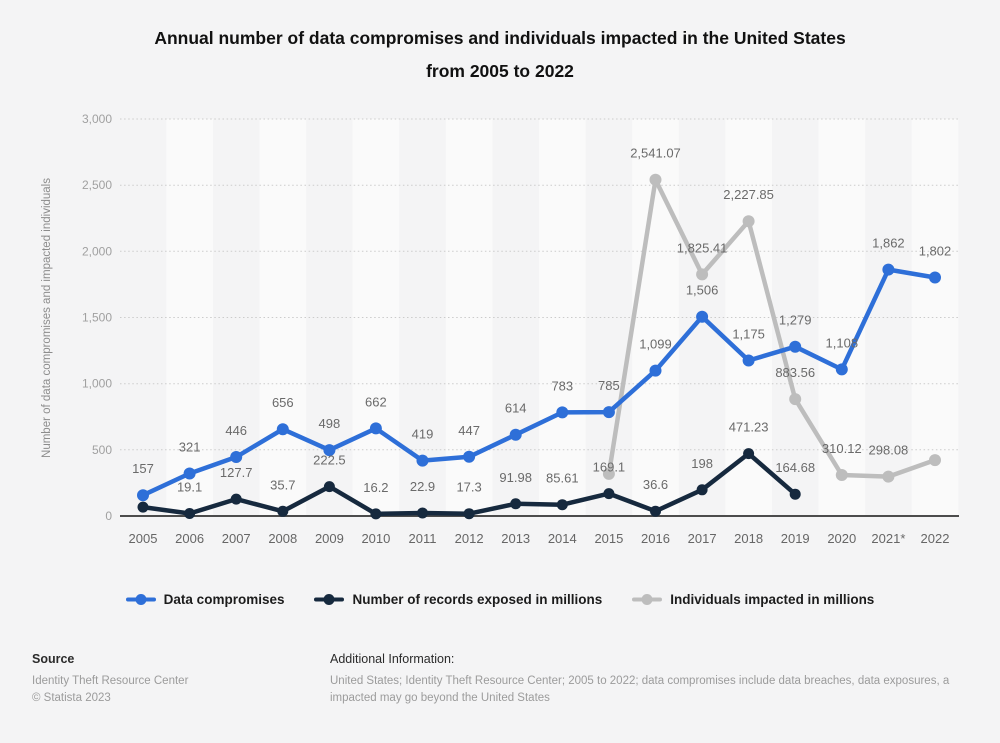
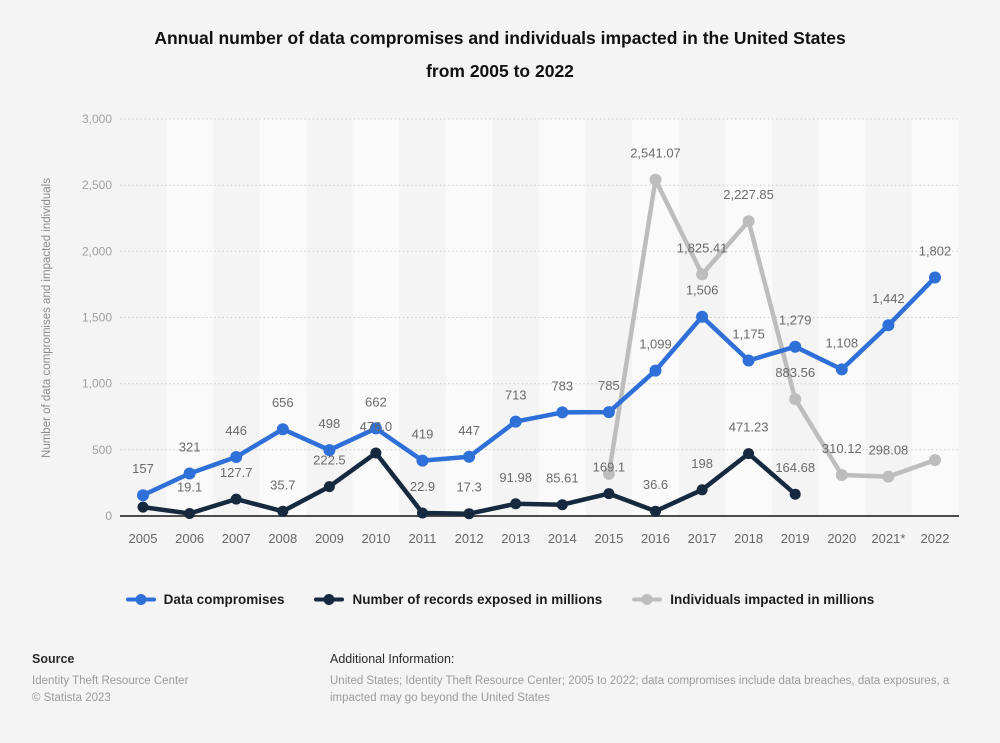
Number of records exposed in millions/2010: 16.2 -> 476.0
Data compromises/2013: 614 -> 713
Data compromises/2021*: 1,862 -> 1,442
